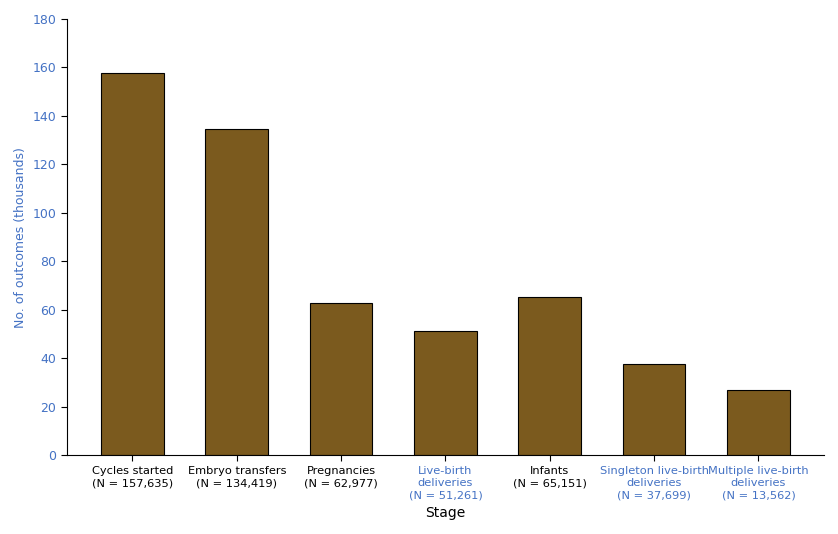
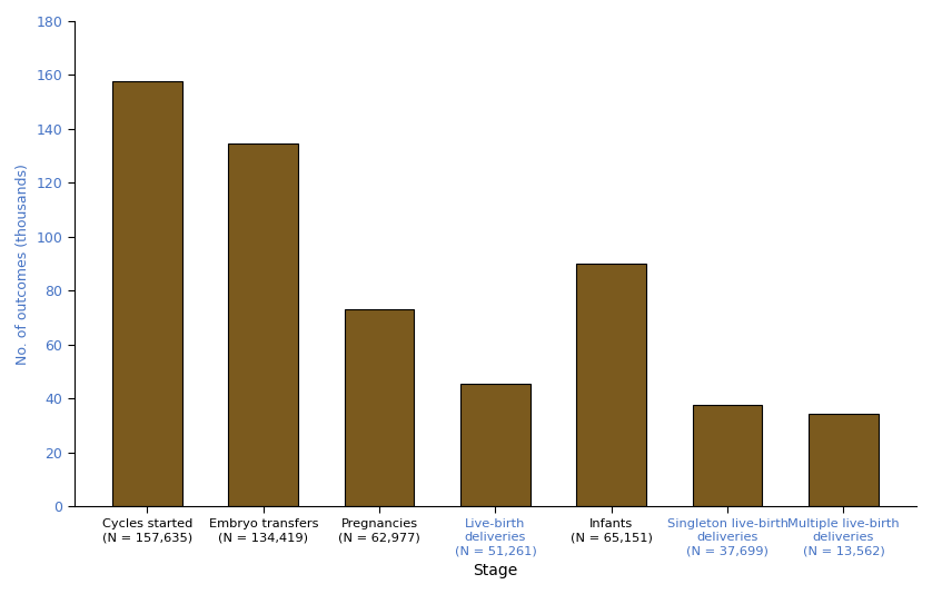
Pregnancies (N = 62,977): 63.0 -> 73.0
Live-birth deliveries (N = 51,261): 51.3 -> 45.5
Infants (N = 65,151): 65.2 -> 90.0
Multiple live-birth deliveries (N = 13,562): 27.1 -> 34.5
